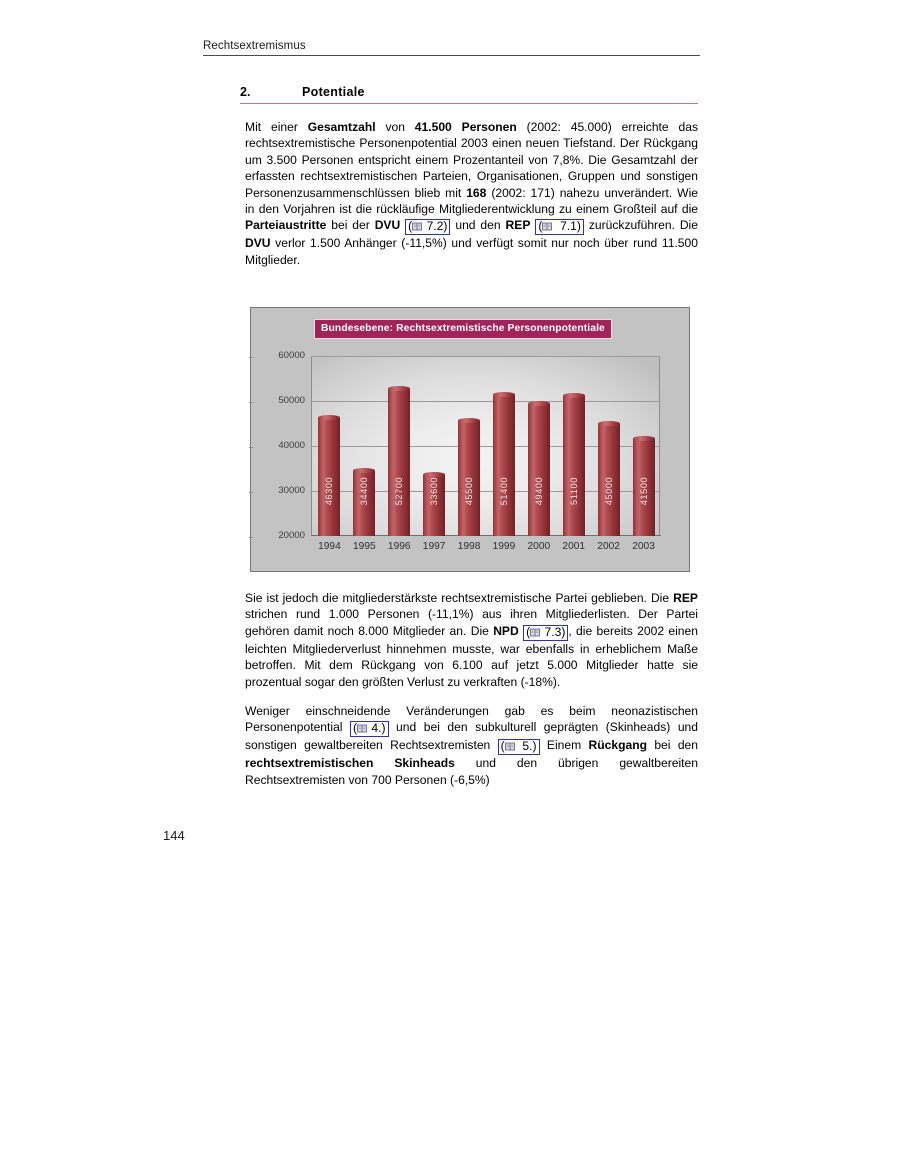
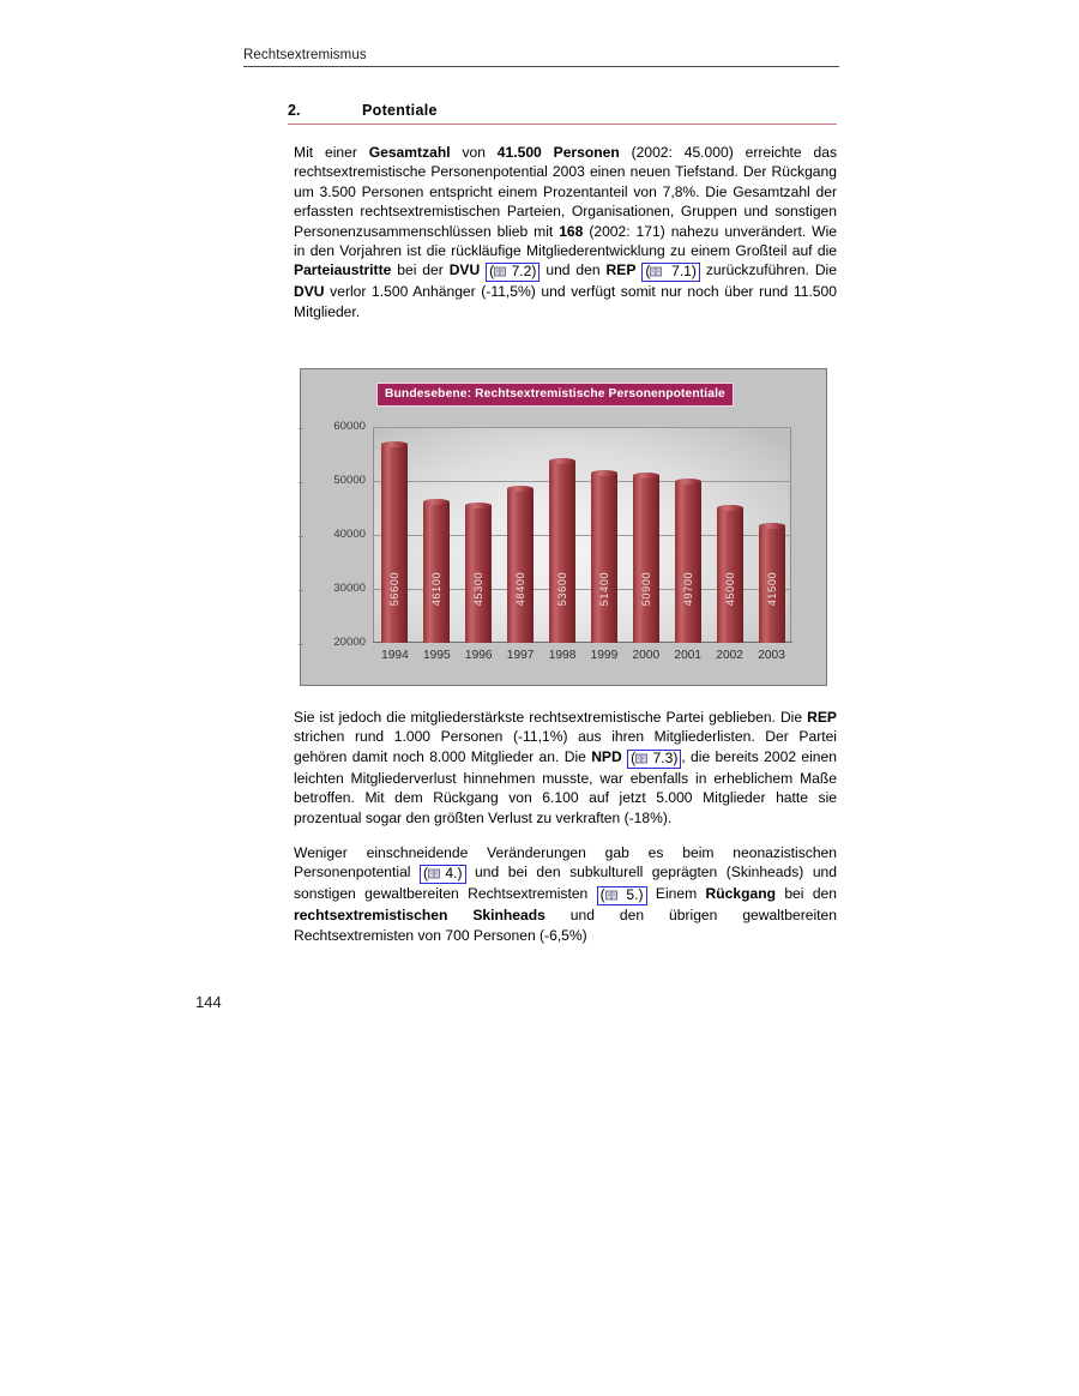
1994: 46300 -> 56600
1995: 34400 -> 46100
1996: 52700 -> 45300
1997: 33600 -> 48400
1998: 45500 -> 53600
2000: 49400 -> 50900
2001: 51100 -> 49700
